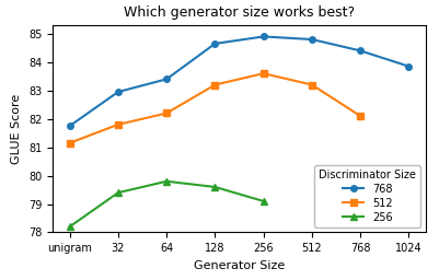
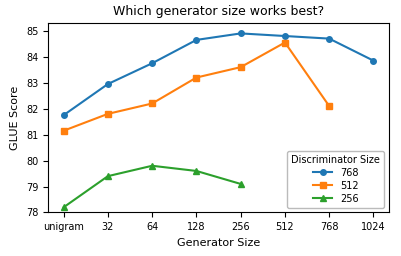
768/64: 83.40 -> 83.75
512/512: 83.20 -> 84.55
768/768: 84.40 -> 84.70
